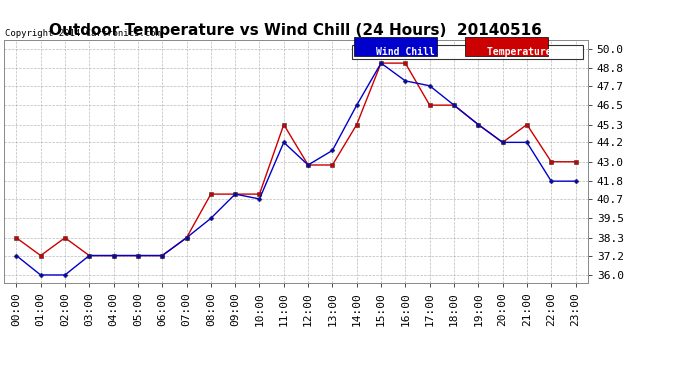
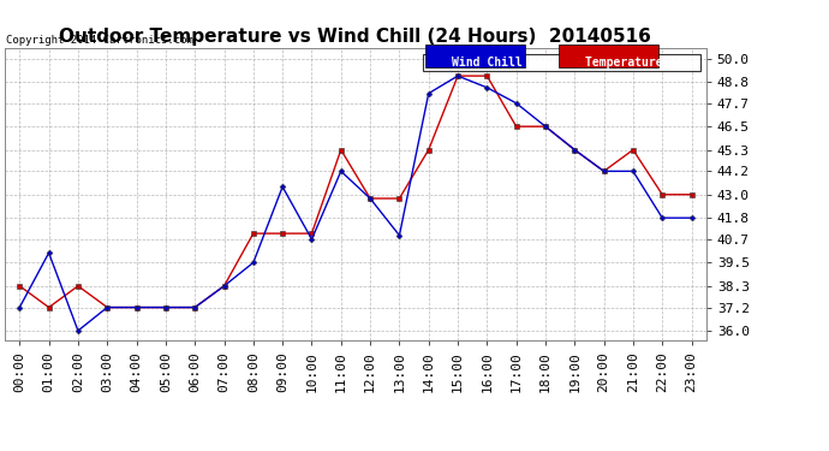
Wind Chill (°F)/01:00: 36.0 -> 40.0
Wind Chill (°F)/09:00: 41.0 -> 43.4
Wind Chill (°F)/13:00: 43.7 -> 40.9
Wind Chill (°F)/14:00: 46.5 -> 48.2
Wind Chill (°F)/16:00: 48.0 -> 48.5
